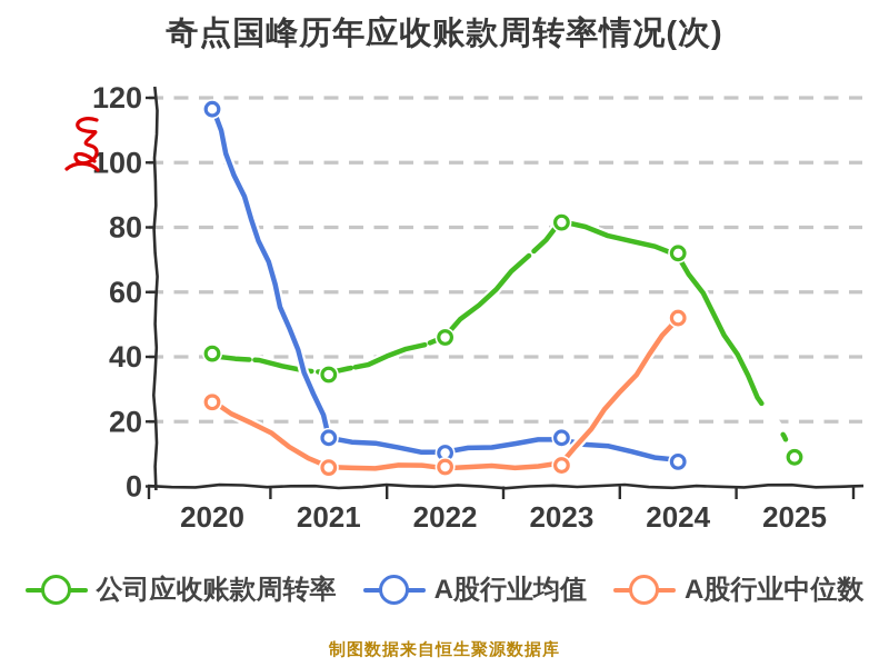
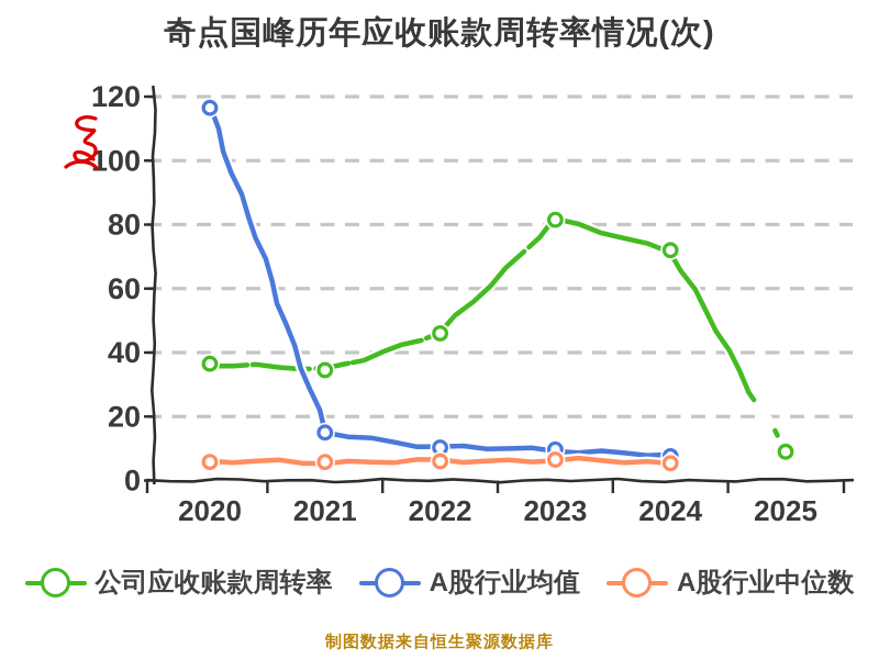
公司应收账款周转率/2020: 41 -> 36
A股行业中位数/2020: 26 -> 6
A股行业均值/2023: 15 -> 10
A股行业中位数/2024: 52 -> 5
